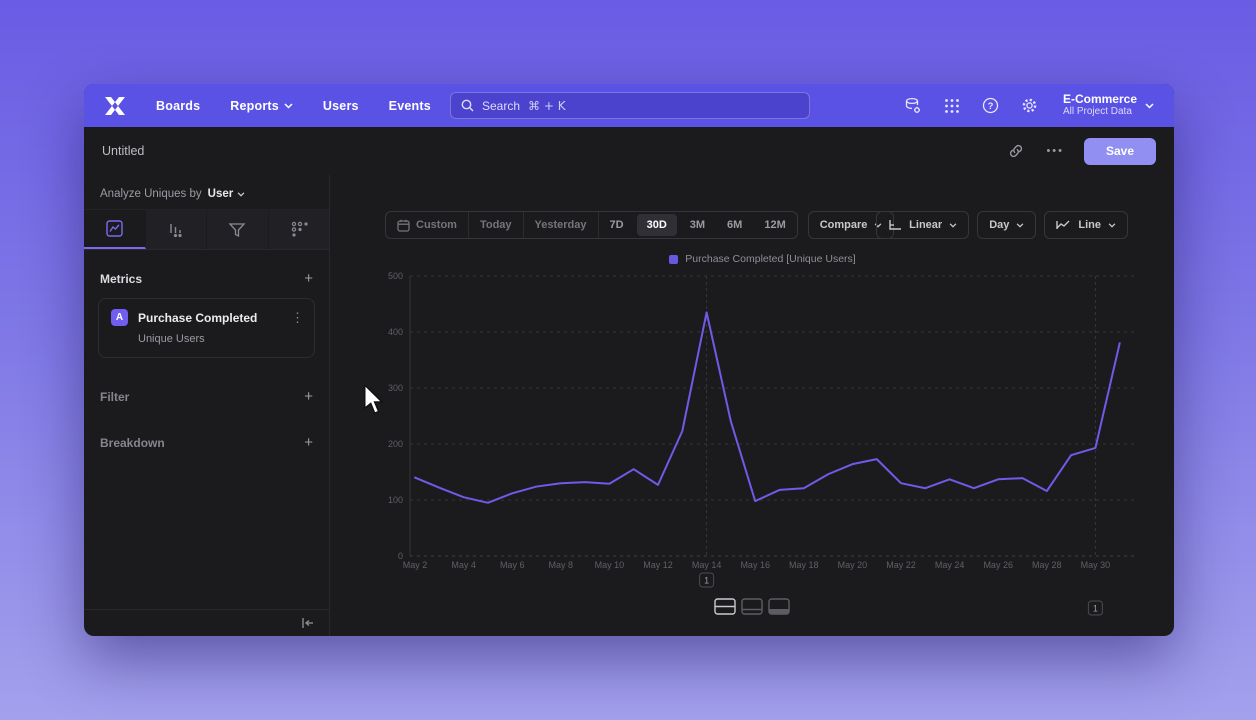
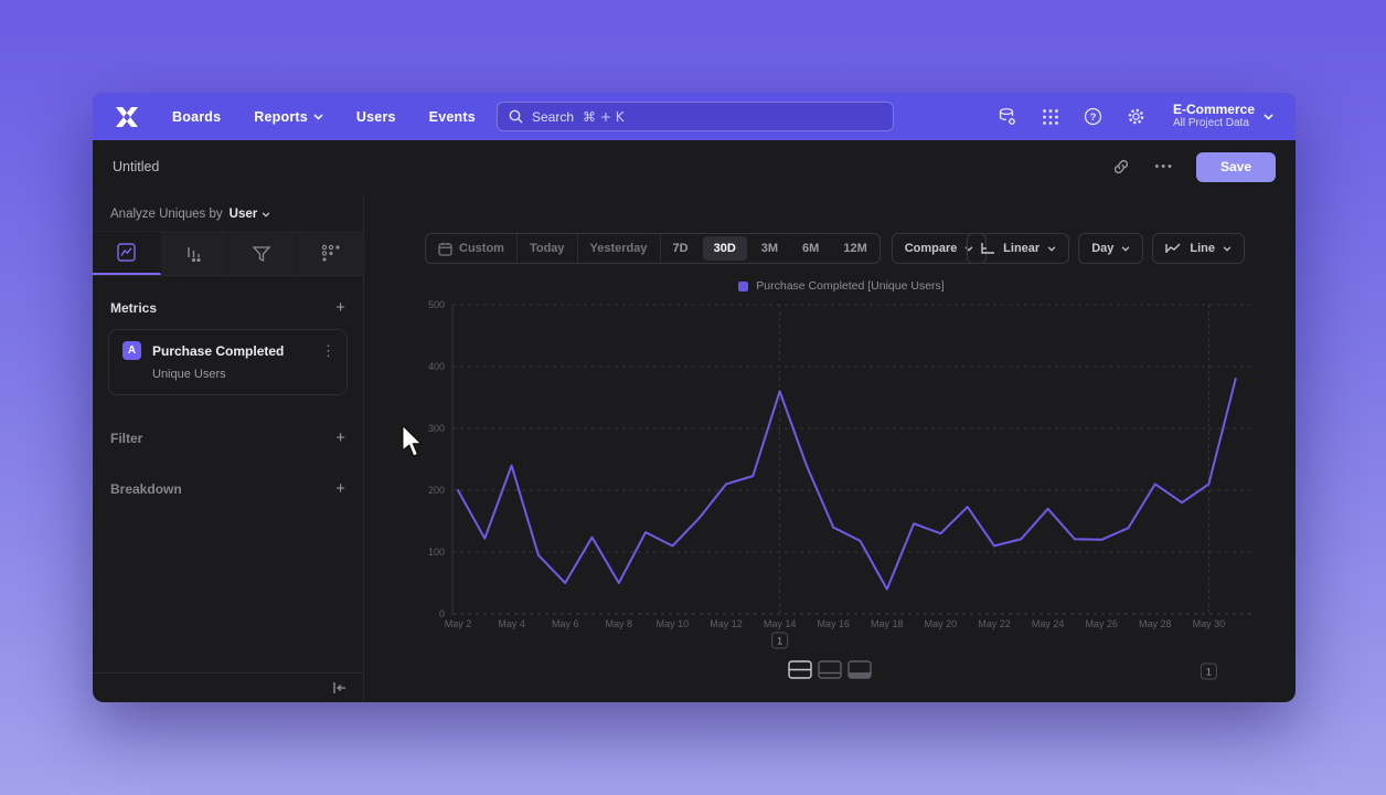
May 2: 140 -> 200
May 4: 100 -> 240
May 6: 110 -> 50
May 8: 130 -> 50
May 10: 130 -> 110
May 12: 130 -> 210
May 14: 440 -> 360
May 16: 100 -> 140
May 18: 120 -> 40
May 20: 160 -> 130
May 22: 130 -> 110
May 24: 140 -> 170
May 26: 140 -> 120
May 28: 120 -> 210
May 30: 190 -> 210
